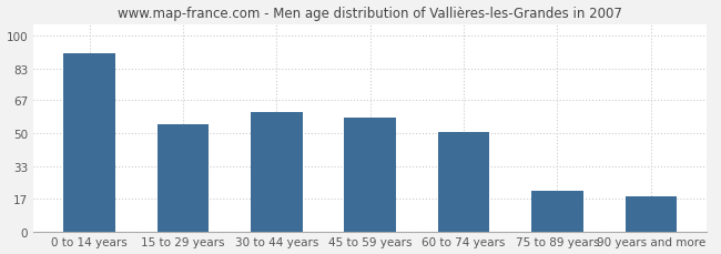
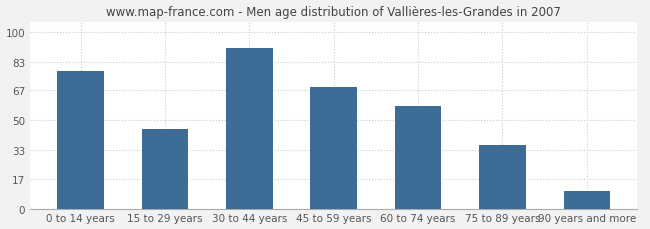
0 to 14 years: 91 -> 78
15 to 29 years: 55 -> 45
30 to 44 years: 61 -> 91
45 to 59 years: 58 -> 69
60 to 74 years: 51 -> 58
75 to 89 years: 21 -> 36
90 years and more: 18 -> 10
